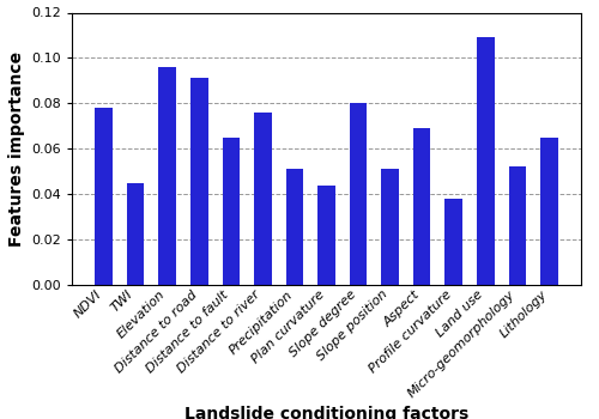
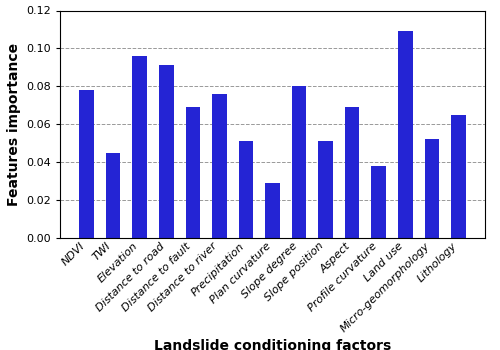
Distance to fault: 0.065 -> 0.069
Plan curvature: 0.044 -> 0.029
